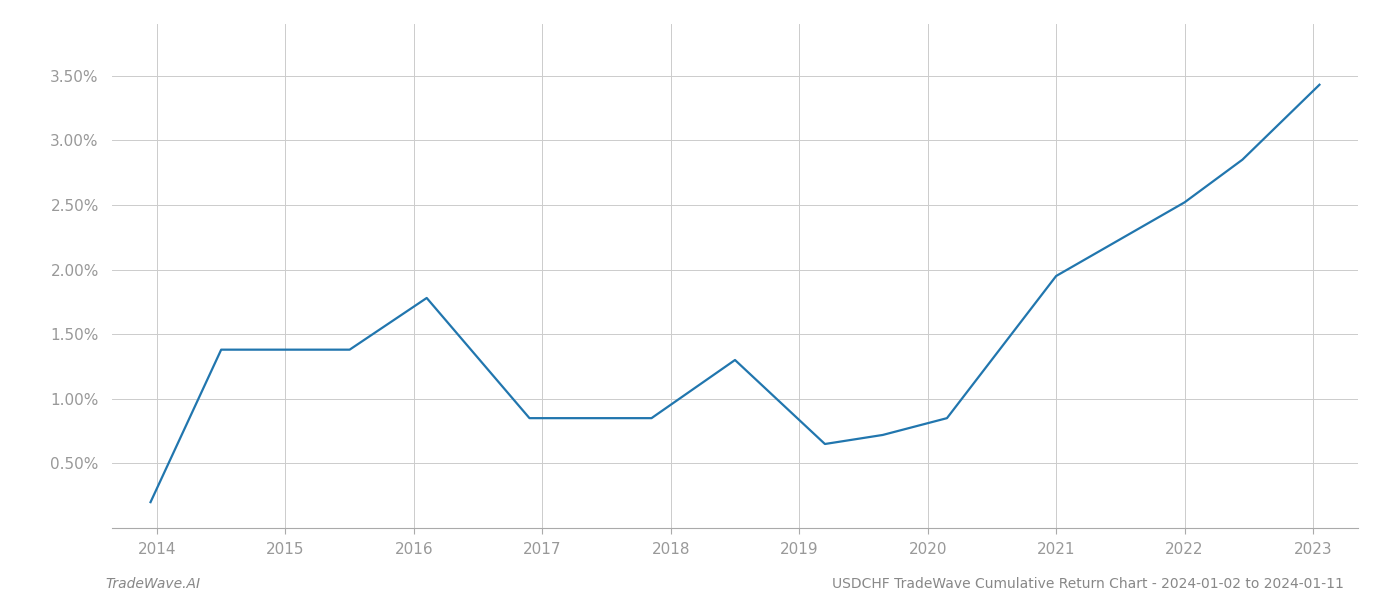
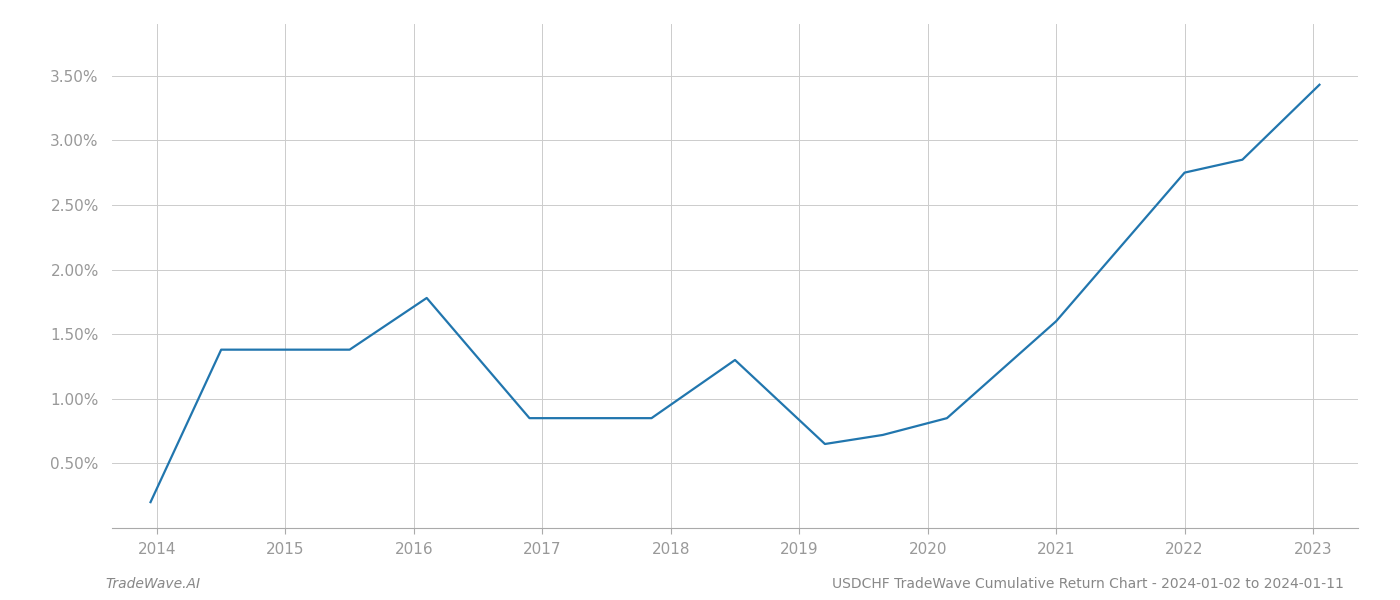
2021: 1.95% -> 1.60%
2022: 2.52% -> 2.75%
